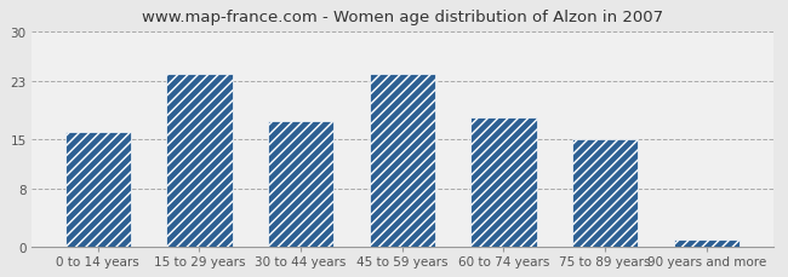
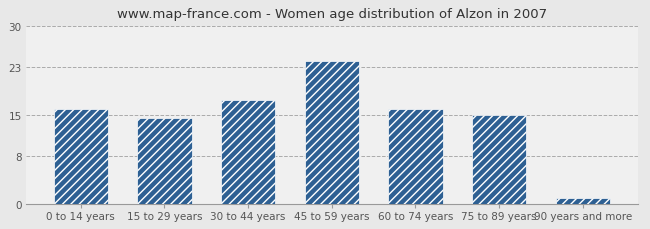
15 to 29 years: 24.0 -> 14.5
60 to 74 years: 18.0 -> 16.0
